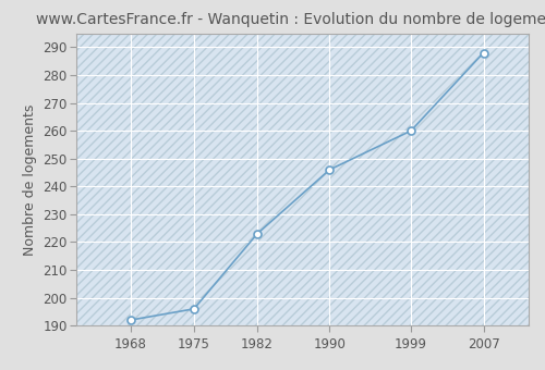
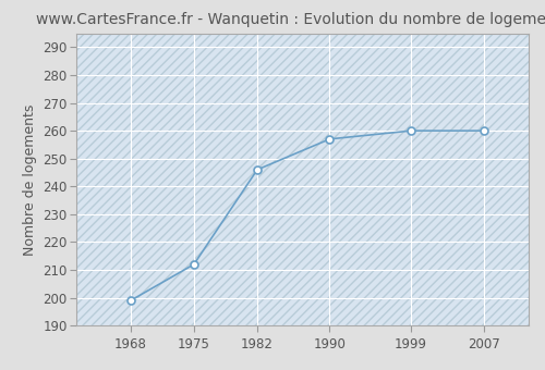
1968: 192 -> 199
1975: 196 -> 212
1982: 223 -> 246
1990: 246 -> 257
2007: 288 -> 260
